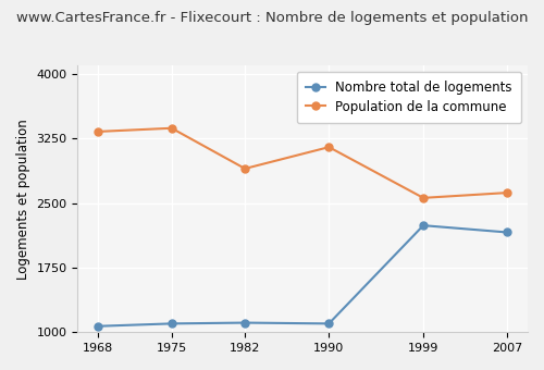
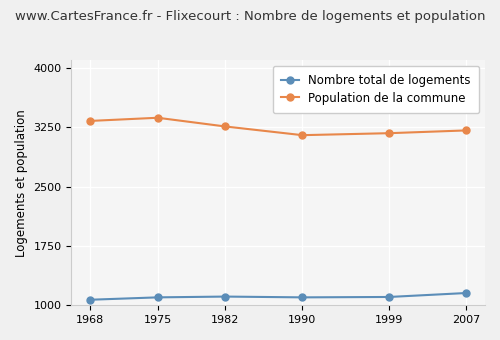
Population de la commune/1982: 2900 -> 3260
Nombre total de logements/1999: 2240 -> 1100
Population de la commune/1999: 2560 -> 3180
Nombre total de logements/2007: 2160 -> 1160
Population de la commune/2007: 2620 -> 3210
